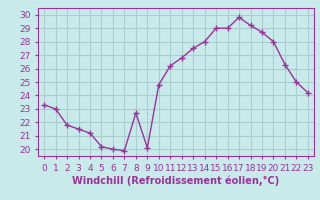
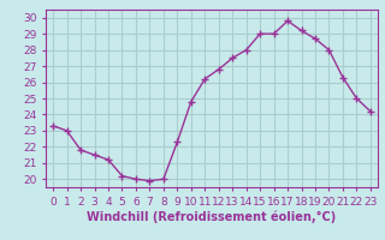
8: 22.7 -> 20.0
9: 20.1 -> 22.3
